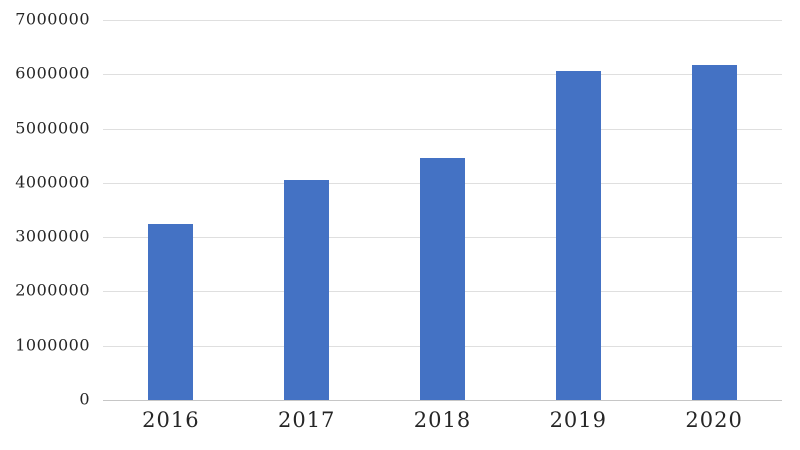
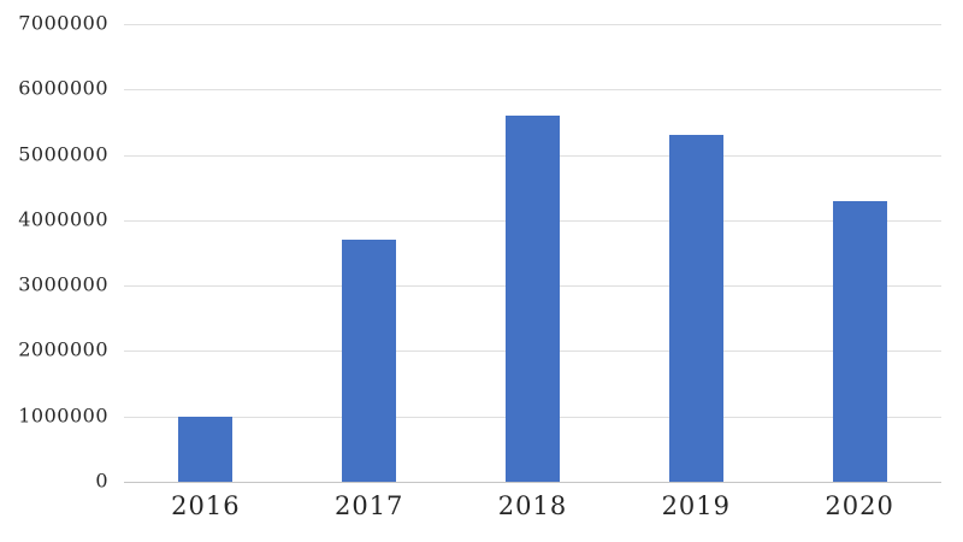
2016: 3200000 -> 1000000
2017: 4100000 -> 3700000
2018: 4400000 -> 5600000
2019: 6100000 -> 5300000
2020: 6200000 -> 4300000
